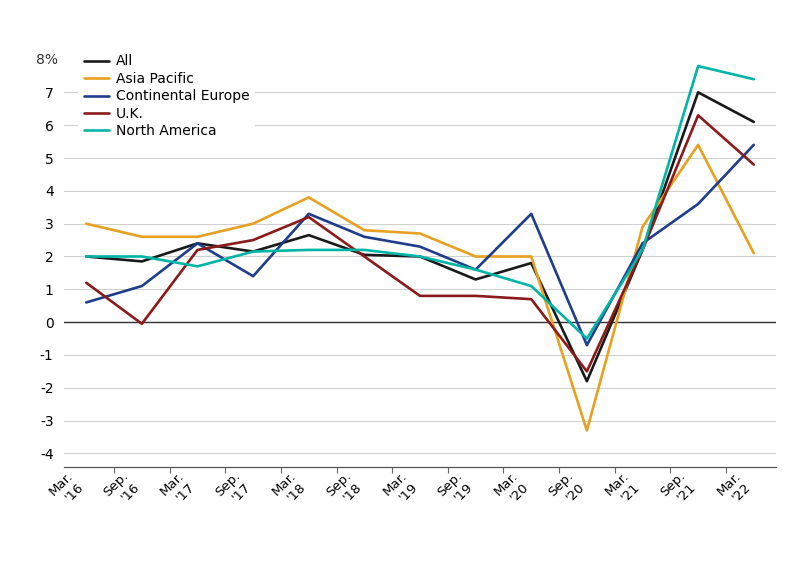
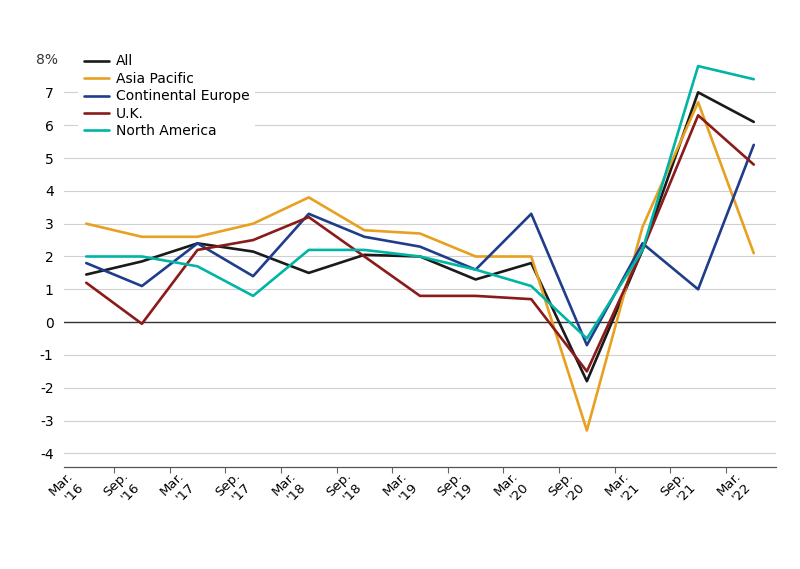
All/Mar. '16: 2.00 -> 1.45
Continental Europe/Mar. '16: 0.6 -> 1.8
North America/Sep. '17: 2.15 -> 0.80
All/Mar. '18: 2.65 -> 1.50
Asia Pacific/Sep. '21: 5.4 -> 6.7
Continental Europe/Sep. '21: 3.6 -> 1.0
